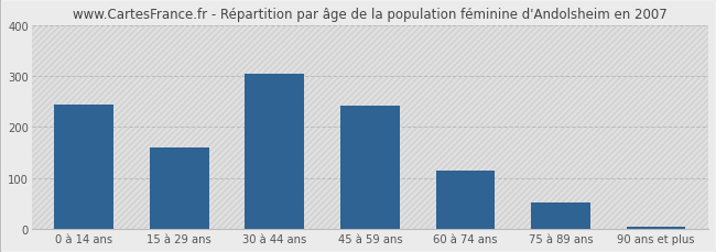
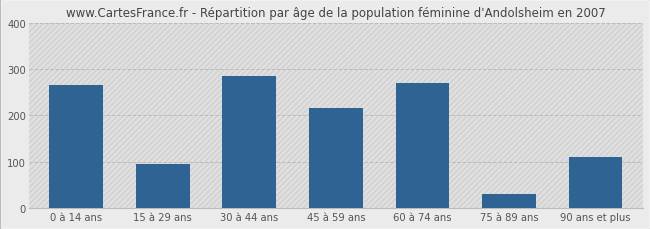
0 à 14 ans: 245 -> 265
15 à 29 ans: 160 -> 95
30 à 44 ans: 305 -> 285
45 à 59 ans: 242 -> 215
60 à 74 ans: 115 -> 270
75 à 89 ans: 52 -> 30
90 ans et plus: 5 -> 110
